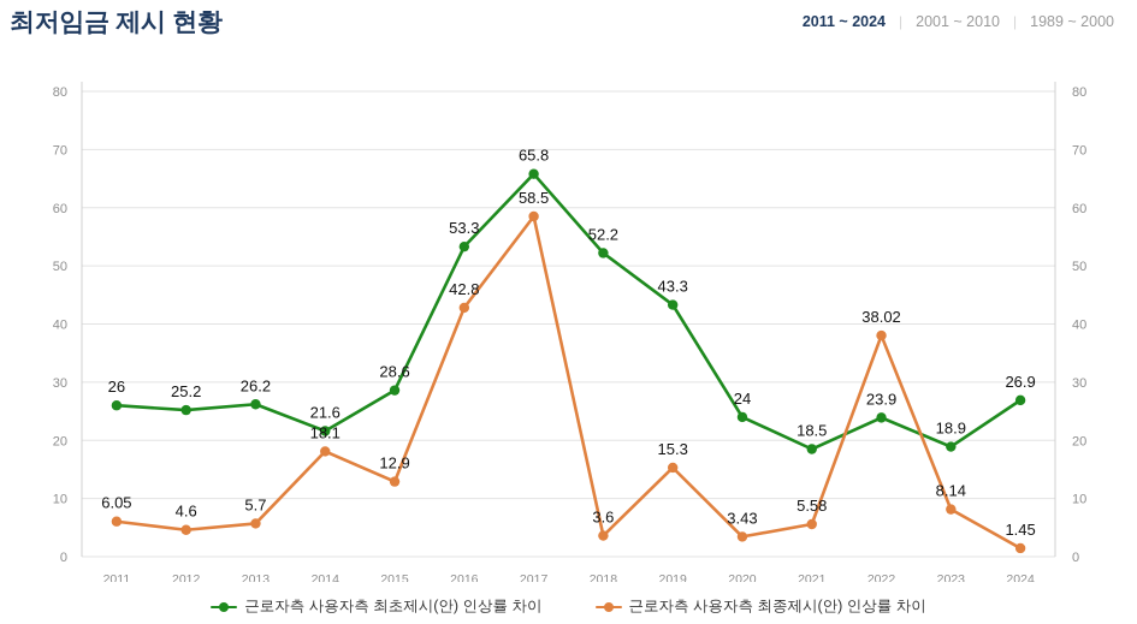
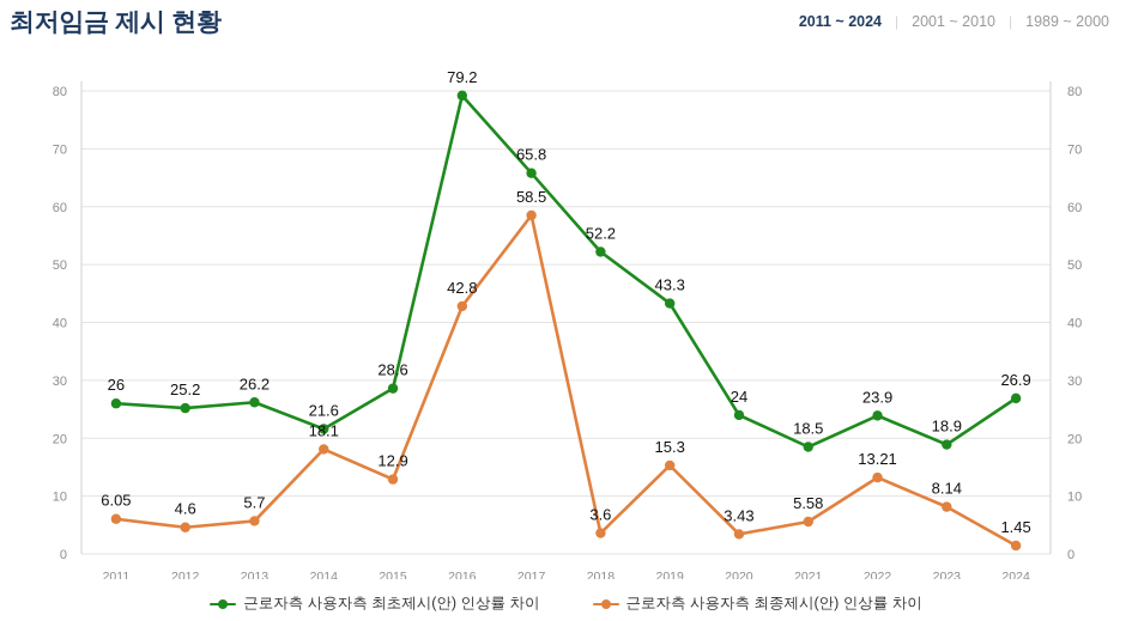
근로자측 사용자측 최초제시(안) 인상률 차이/2016: 53.3 -> 79.2
근로자측 사용자측 최종제시(안) 인상률 차이/2022: 38.02 -> 13.21
